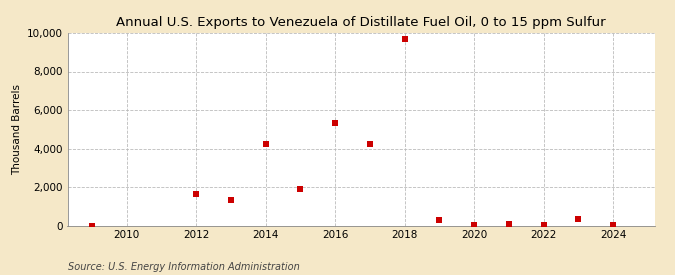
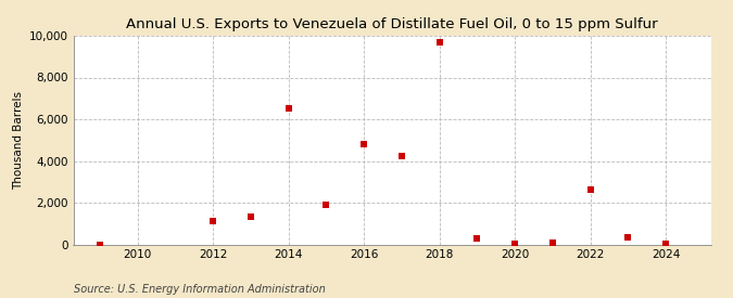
2012: 1,600 -> 1,100
2014: 4,200 -> 6,500
2016: 5,400 -> 4,800
2022: 0 -> 2,600
